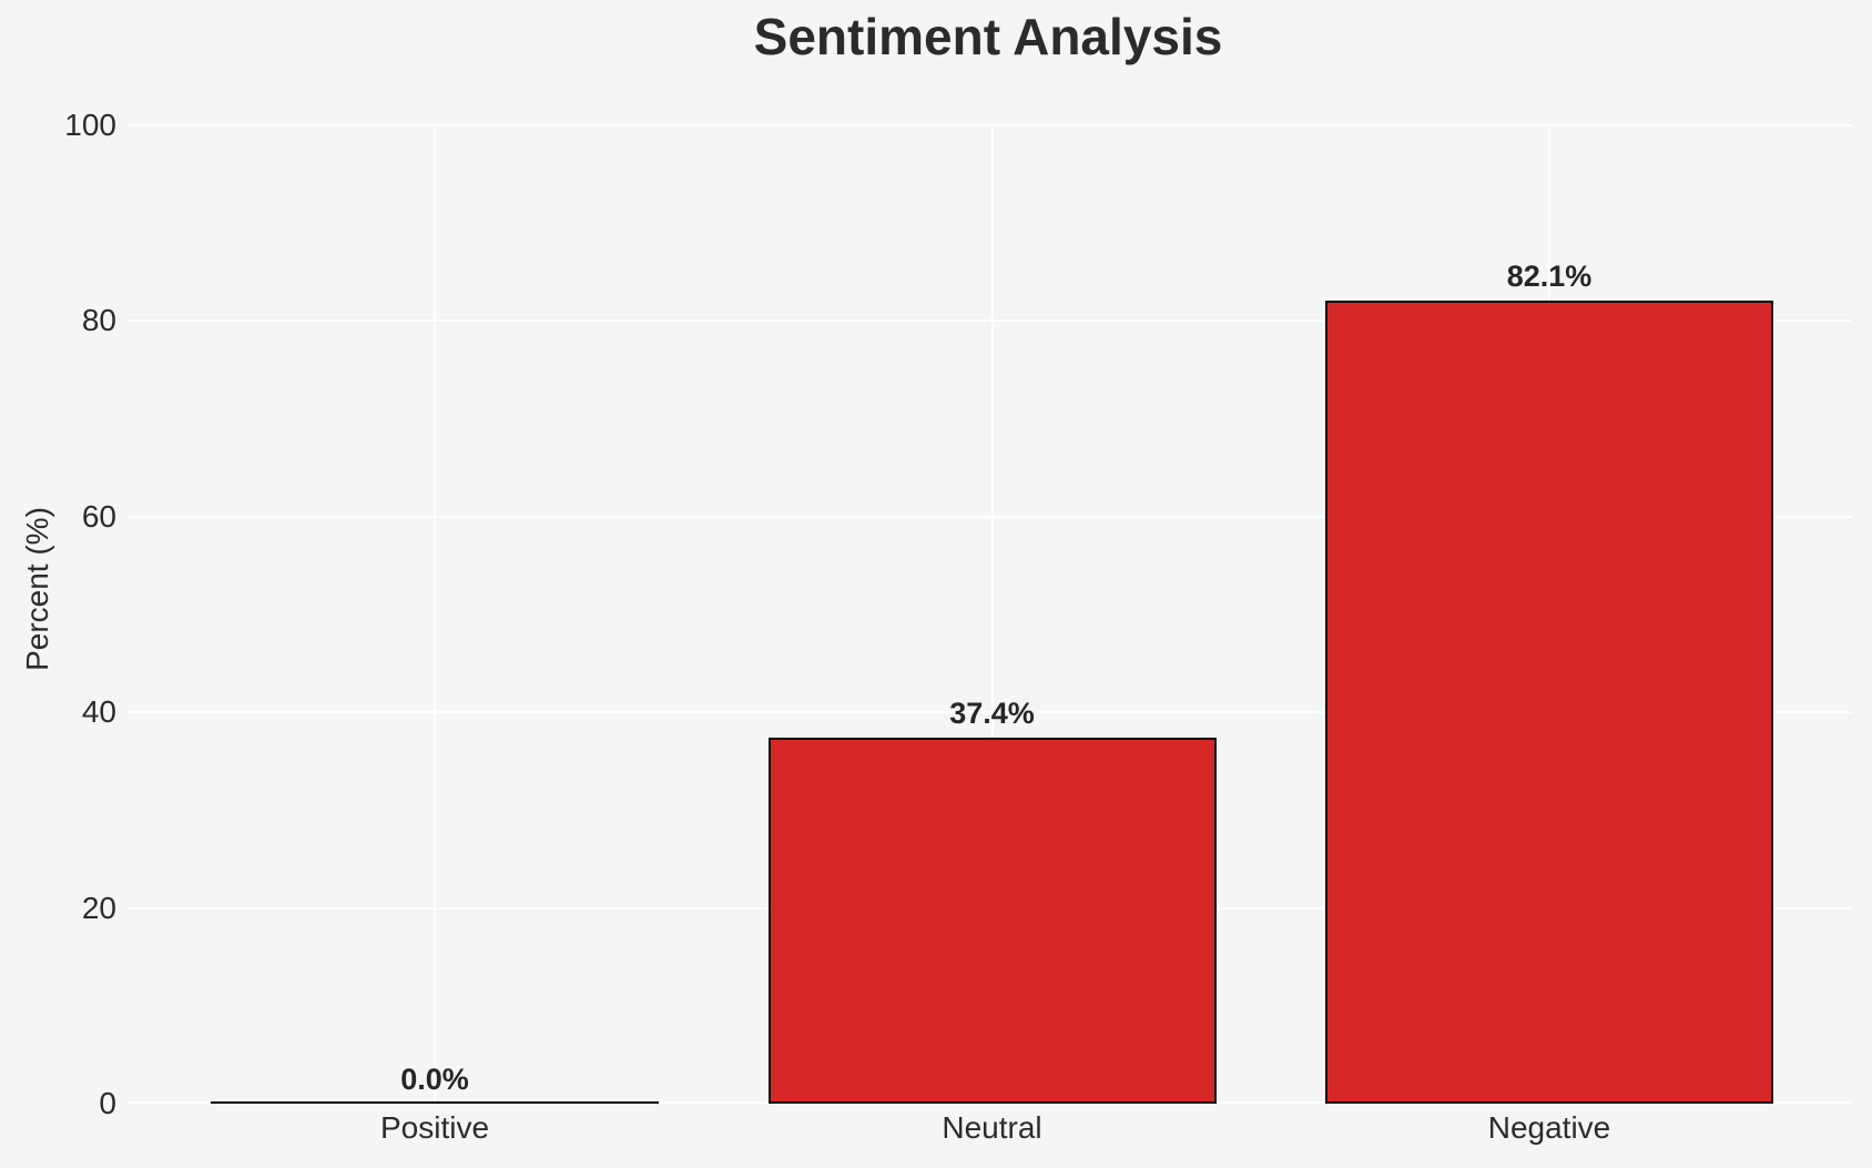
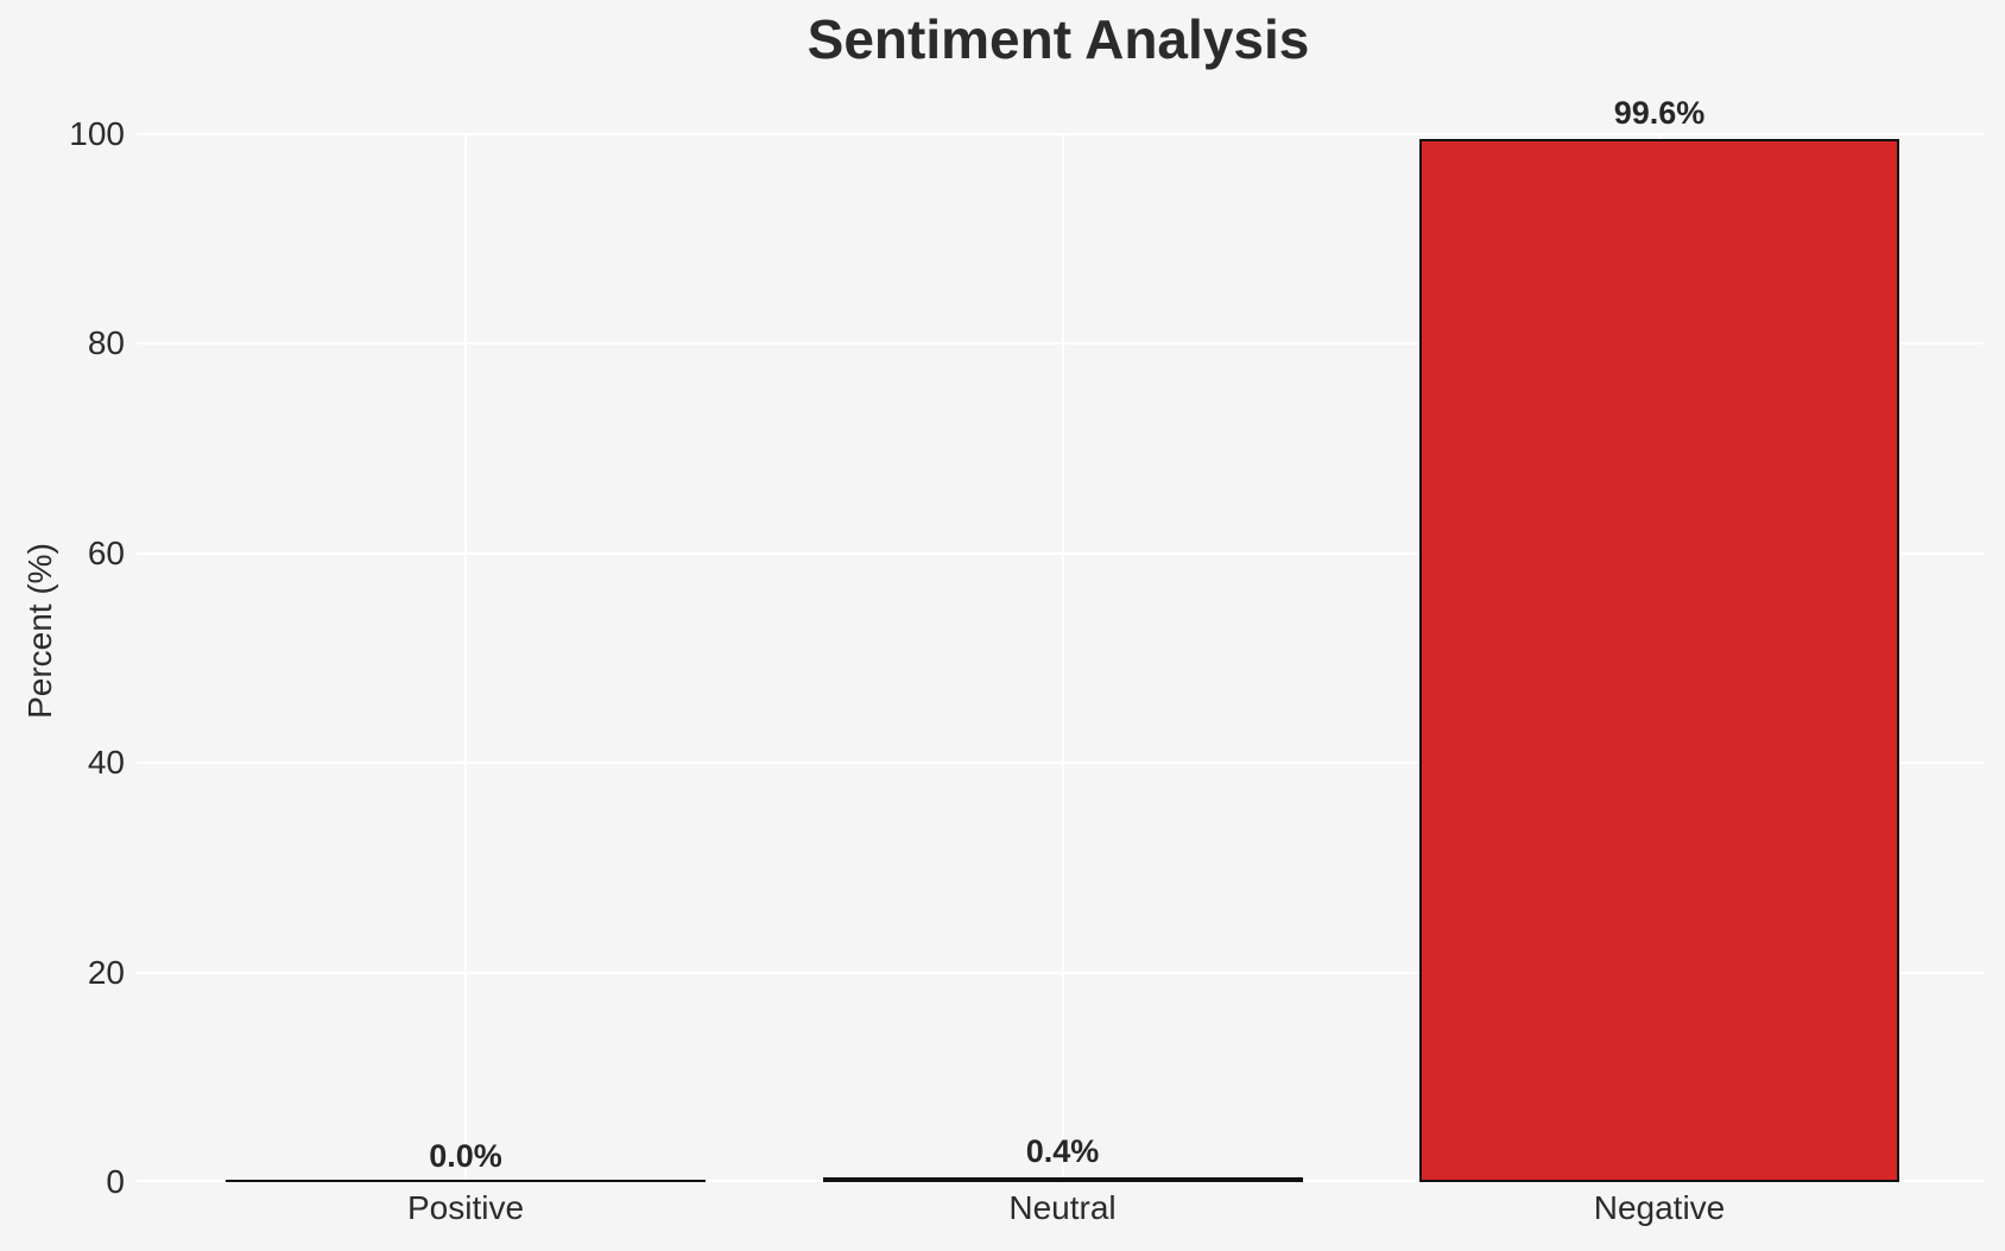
Neutral: 37.4% -> 0.4%
Negative: 82.1% -> 99.6%
